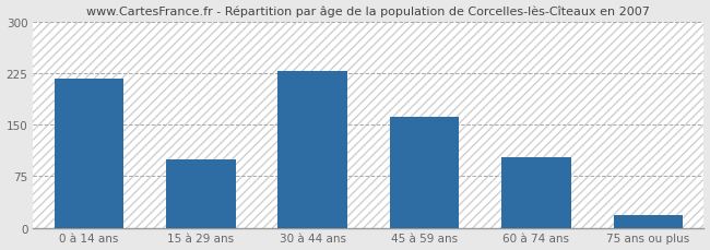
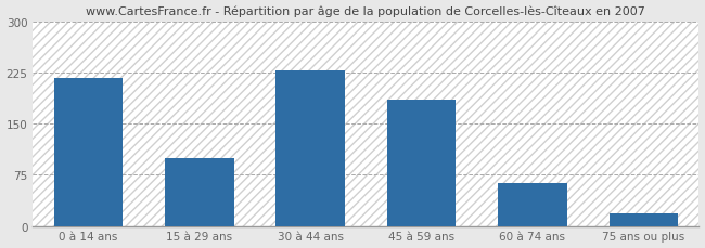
45 à 59 ans: 162 -> 185
60 à 74 ans: 102 -> 63
